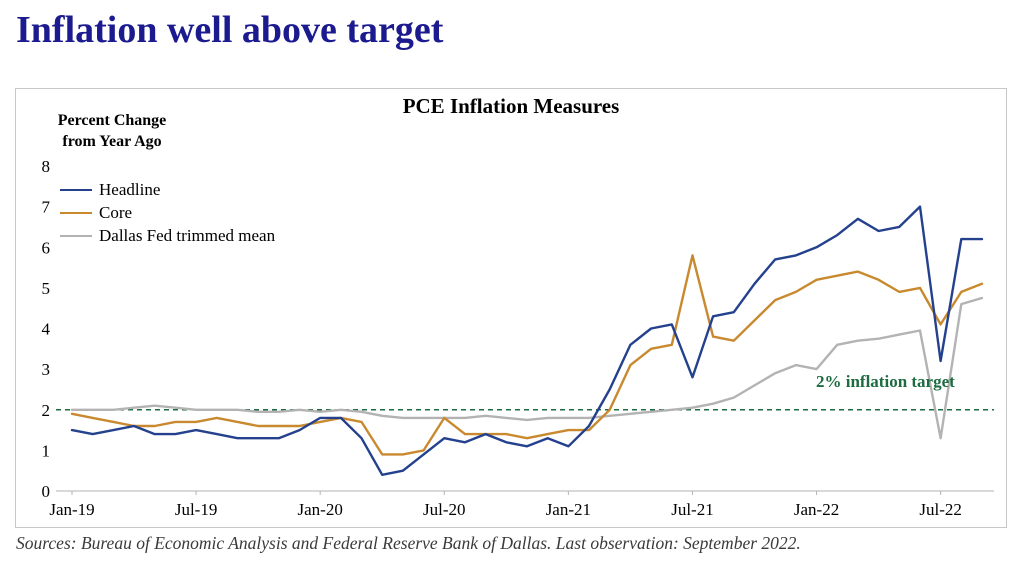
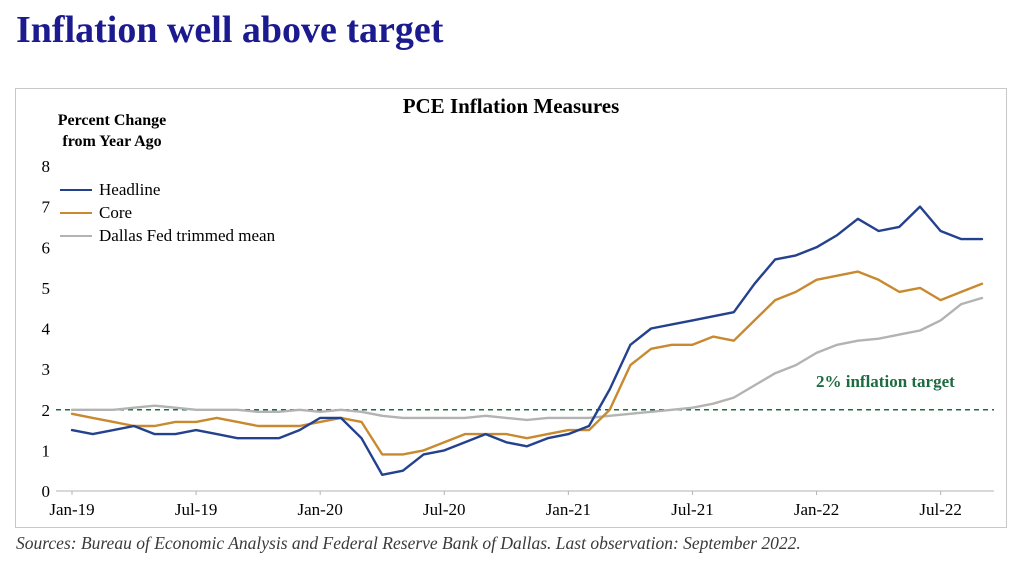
Headline/Jul-20: 1.3 -> 1.0
Core/Jul-20: 1.8 -> 1.2
Headline/Jan-21: 1.1 -> 1.4
Headline/Jul-21: 2.8 -> 4.2
Core/Jul-21: 5.8 -> 3.6
Dallas Fed trimmed mean/Jan-22: 3.0 -> 3.4
Headline/Jul-22: 3.2 -> 6.4
Core/Jul-22: 4.1 -> 4.7
Dallas Fed trimmed mean/Jul-22: 1.3 -> 4.2
